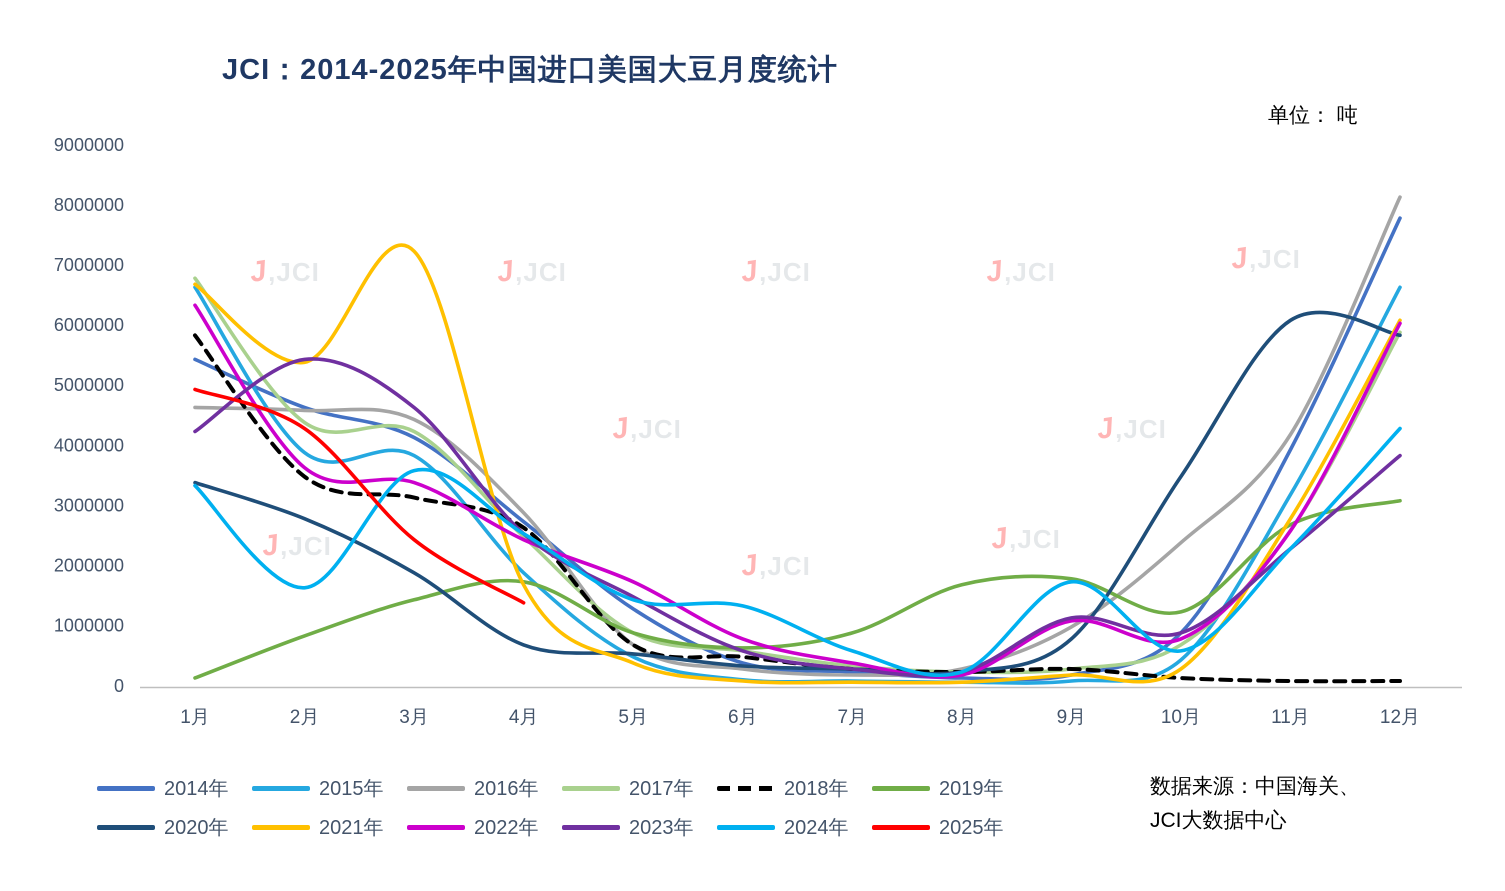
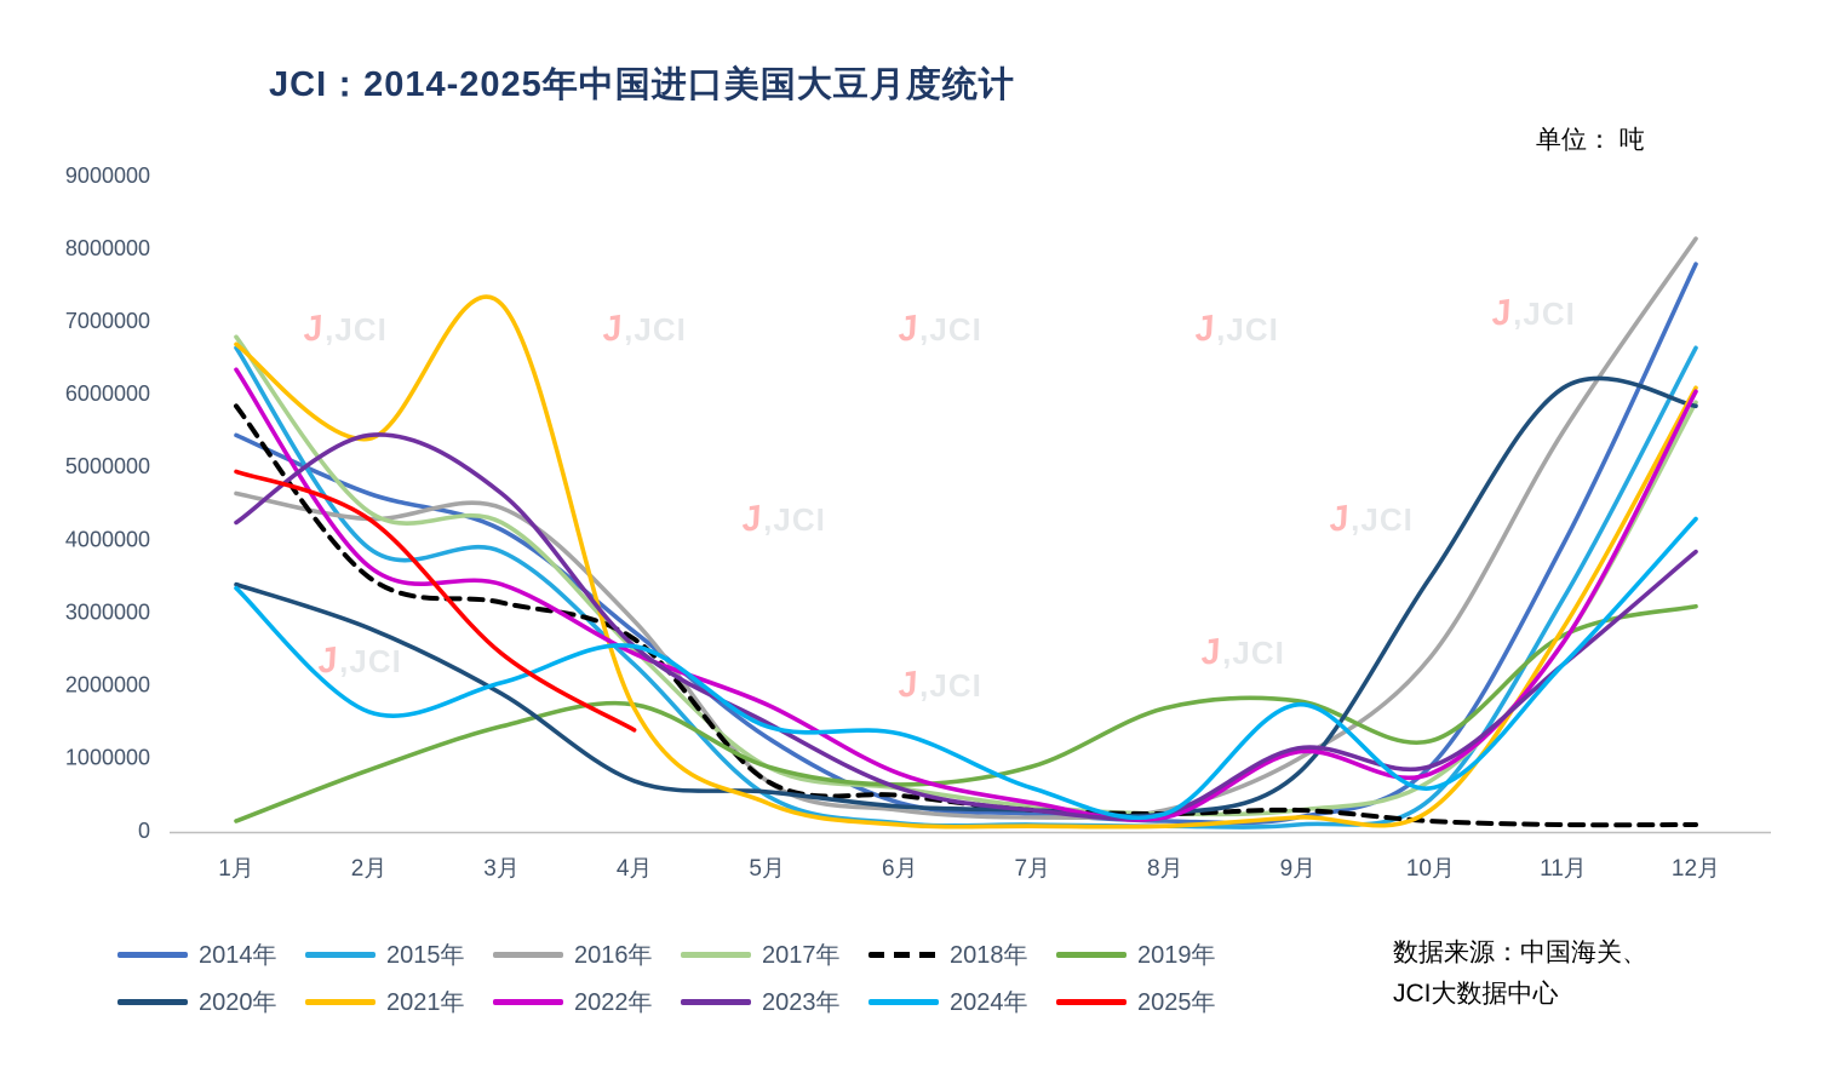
2016年/2月: 4600000 -> 4300000
2024年/3月: 3600000 -> 2000000
2015年/4月: 1900000 -> 2300000
2016年/11月: 4200000 -> 5500000
